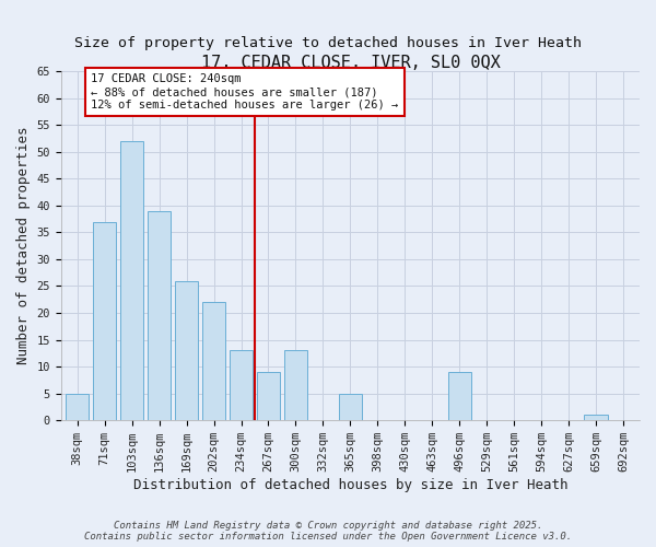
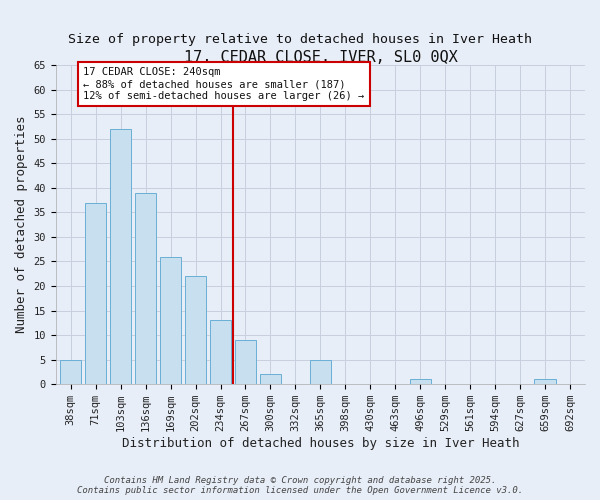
300sqm: 13 -> 2
496sqm: 9 -> 1
